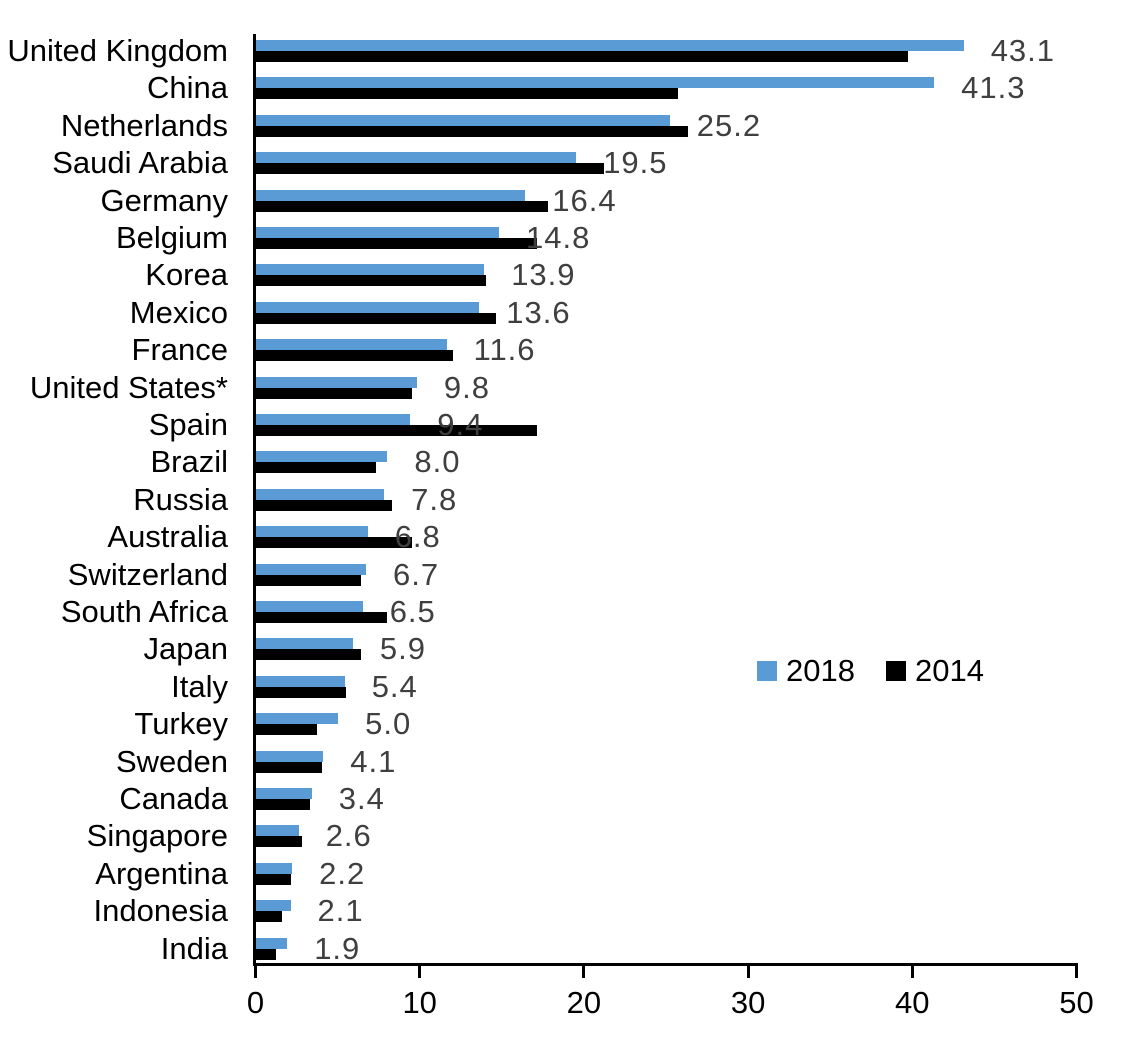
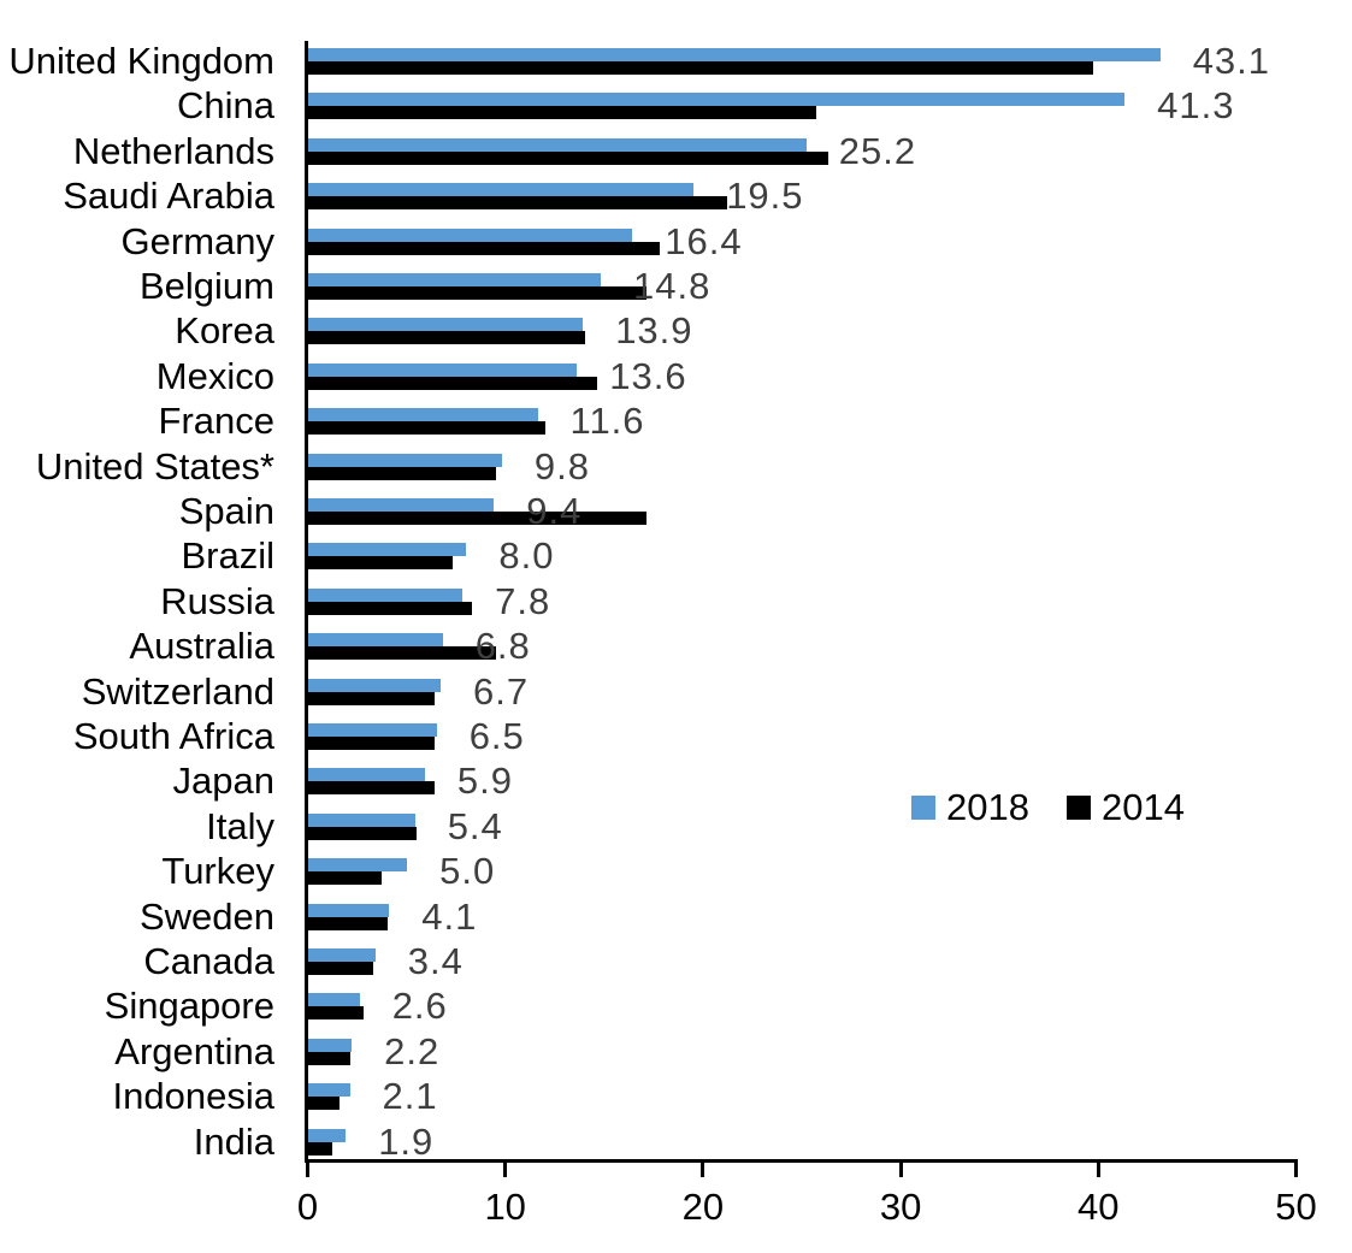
2014/South Africa: 8.0 -> 6.4
